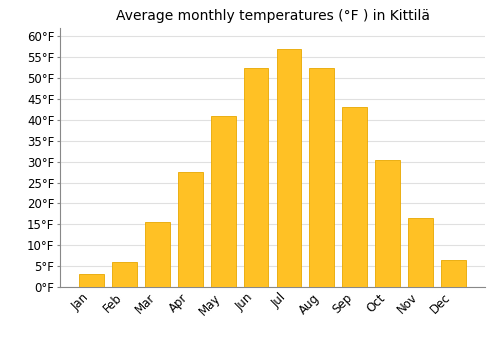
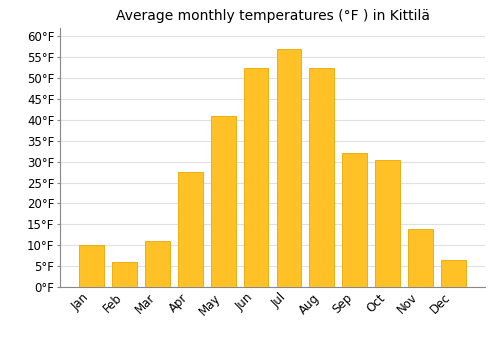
Jan: 3.0°F -> 10.0°F
Mar: 15.5°F -> 11.0°F
Sep: 43.0°F -> 32.0°F
Nov: 16.5°F -> 14.0°F
